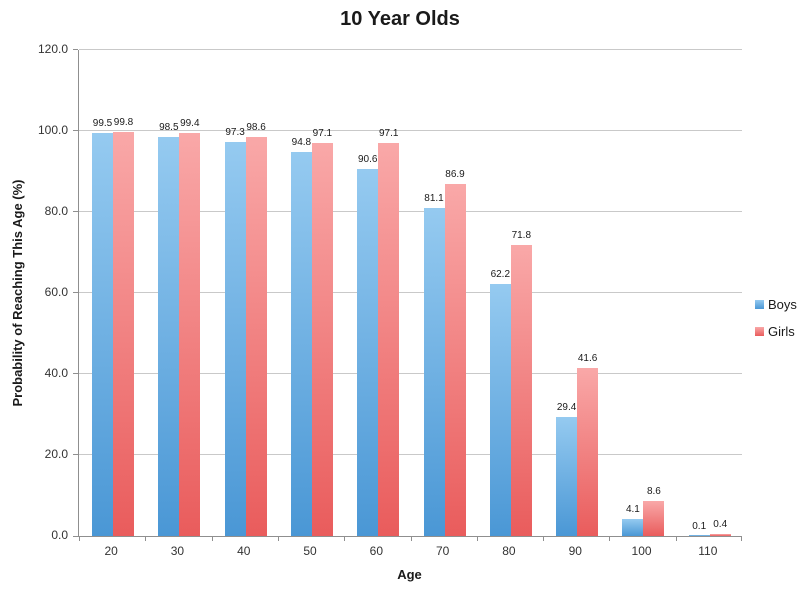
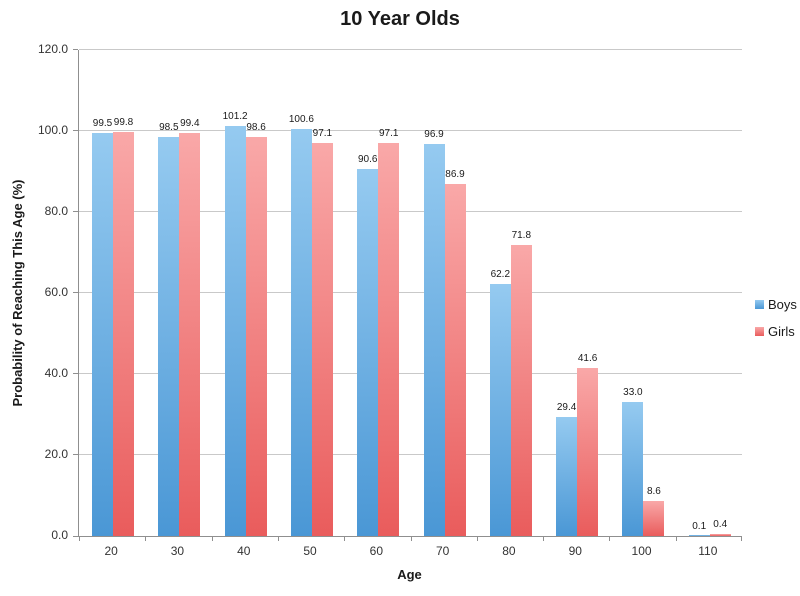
Boys/40: 97.3 -> 101.2
Boys/50: 94.8 -> 100.6
Boys/70: 81.1 -> 96.9
Boys/100: 4.1 -> 33.0
